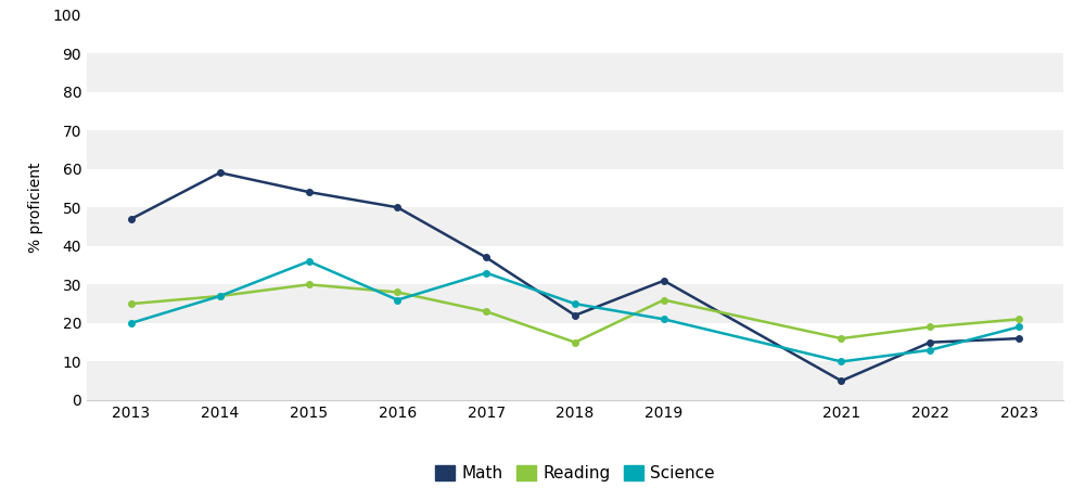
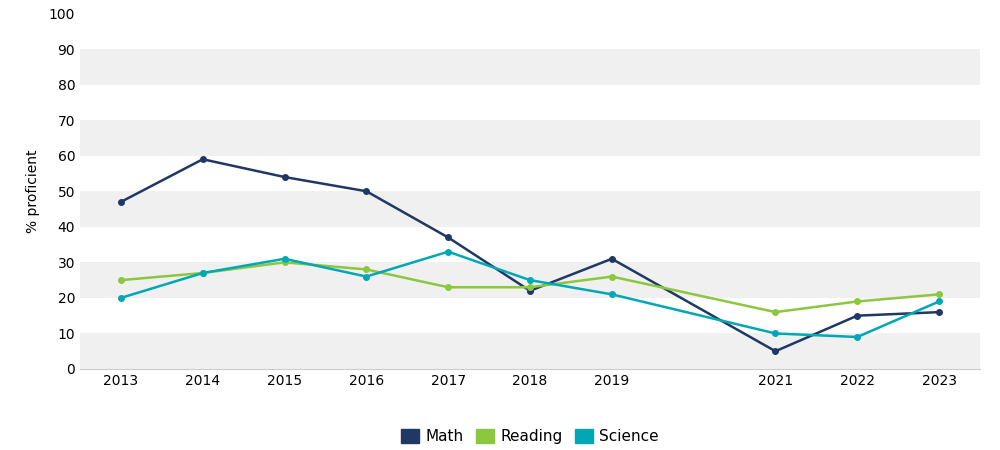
Science/2015: 36 -> 31
Reading/2018: 15 -> 23
Science/2022: 13 -> 9
